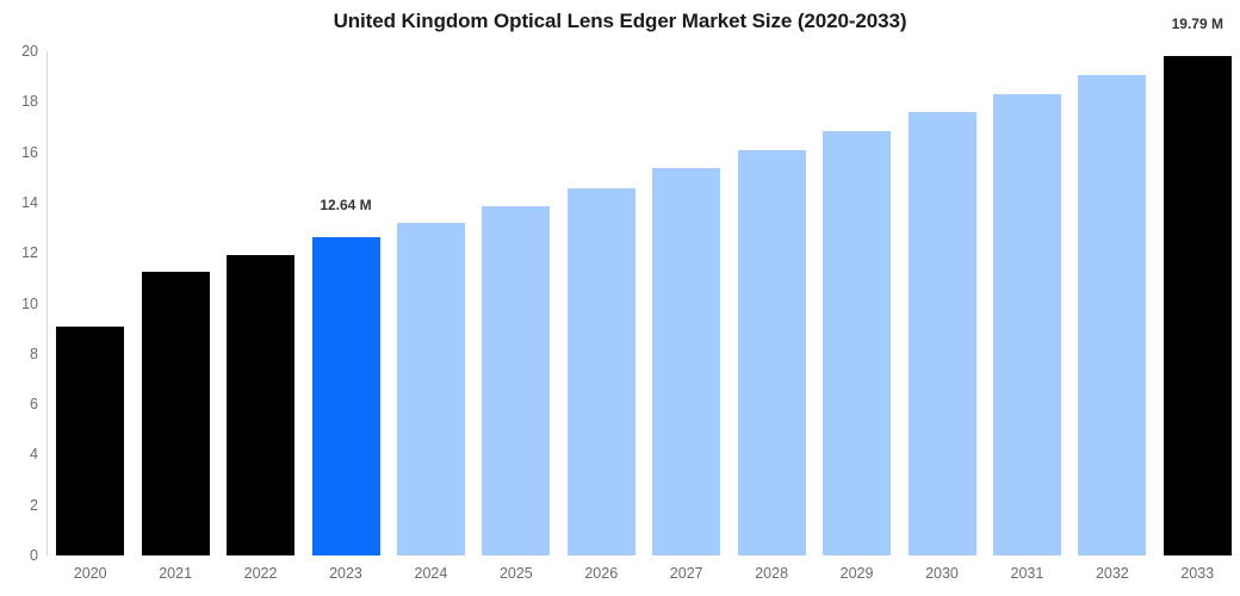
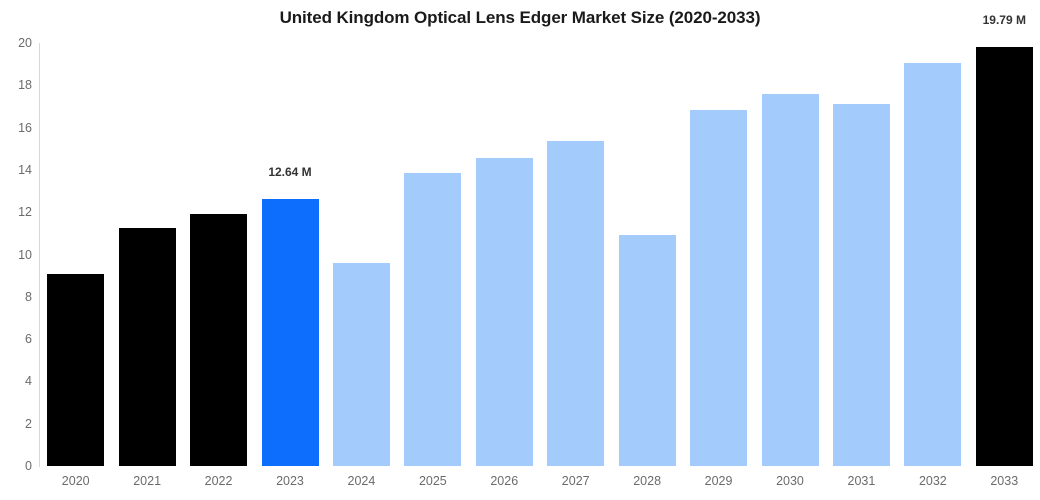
2024: 13.2 -> 9.6
2028: 16.1 -> 10.9
2031: 18.3 -> 17.1
